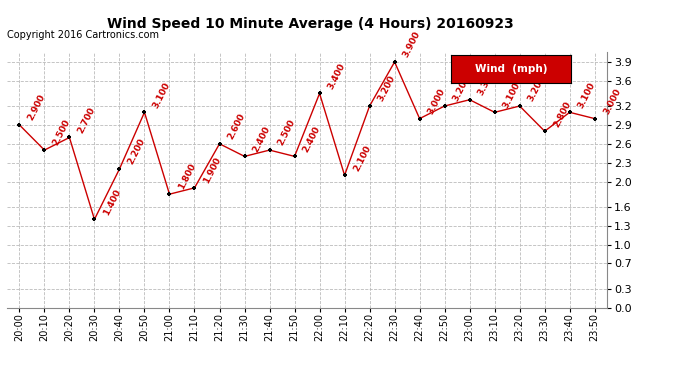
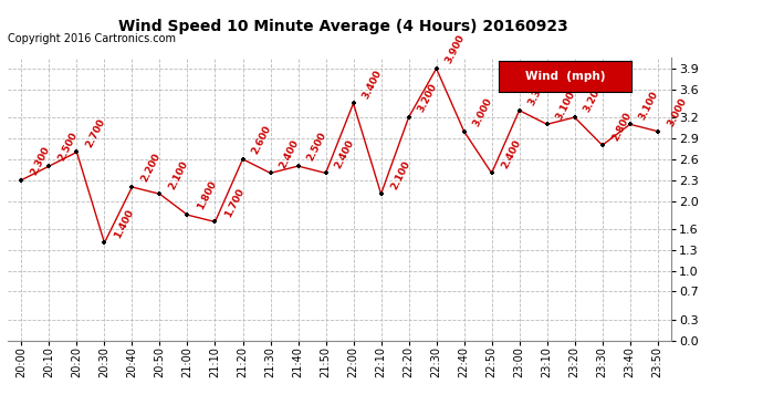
20:00: 2.900 -> 2.300
20:50: 3.100 -> 2.100
21:10: 1.900 -> 1.700
22:50: 3.200 -> 2.400
